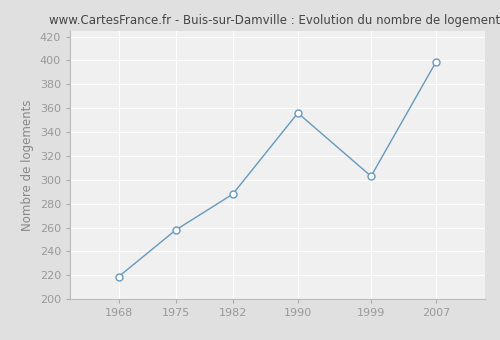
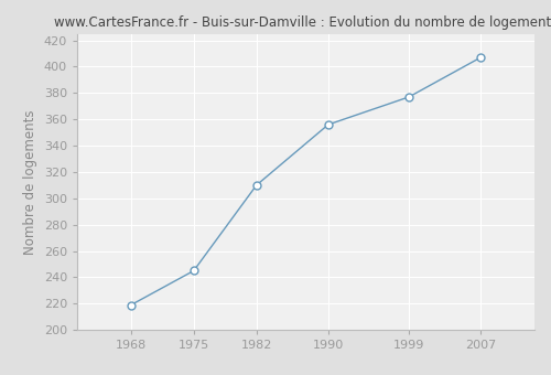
1975: 258 -> 245
1982: 288 -> 310
1999: 303 -> 377
2007: 399 -> 407
